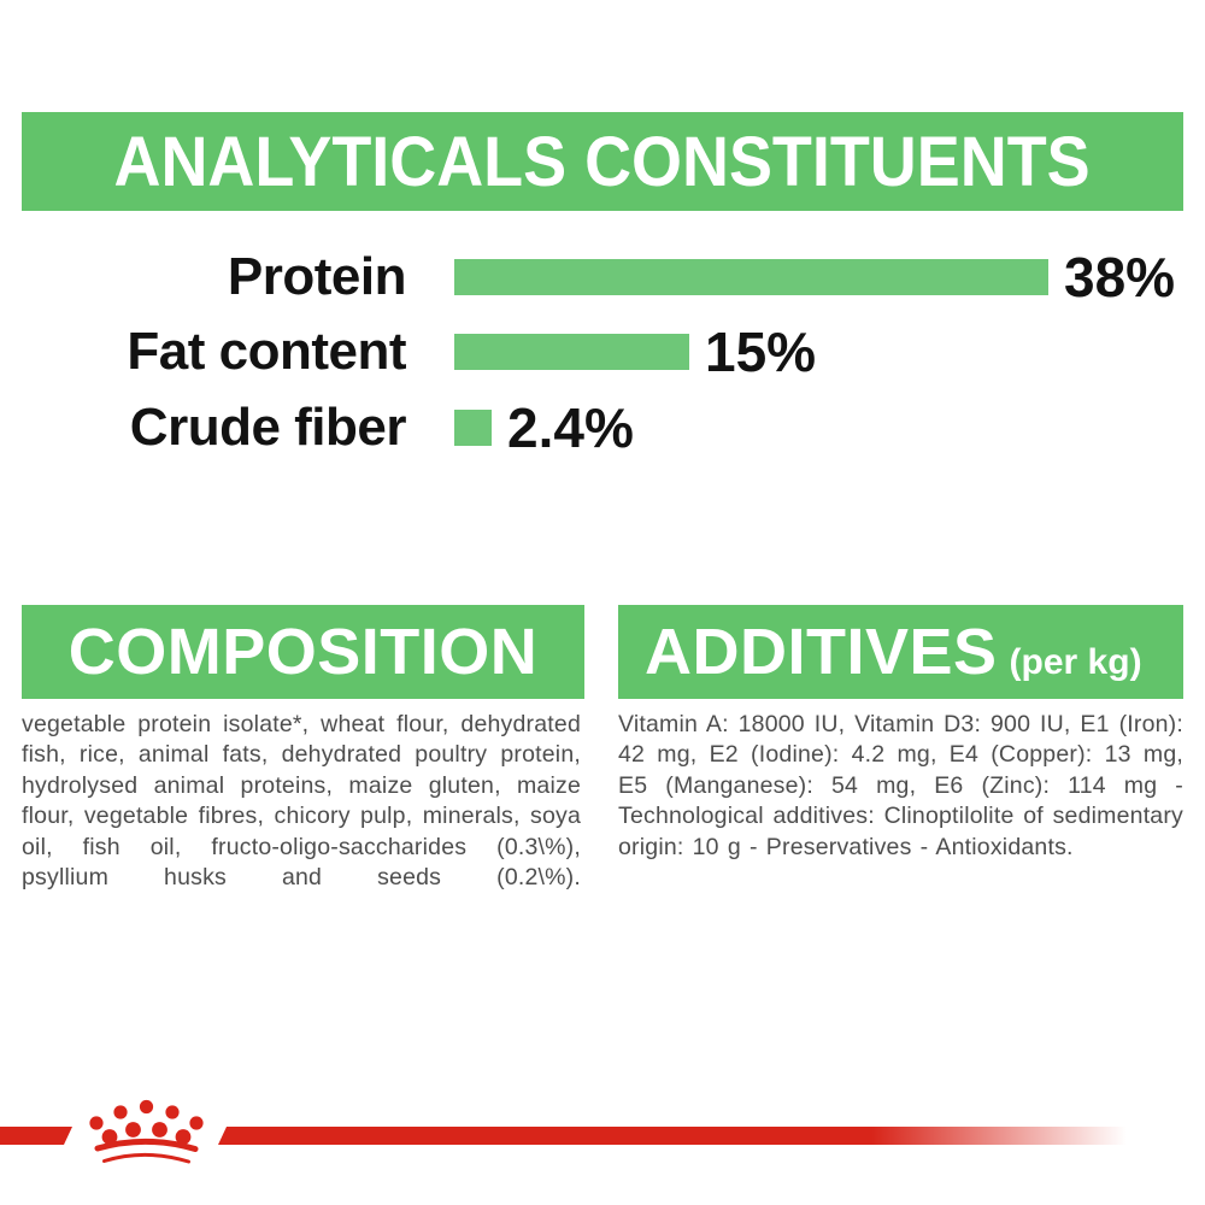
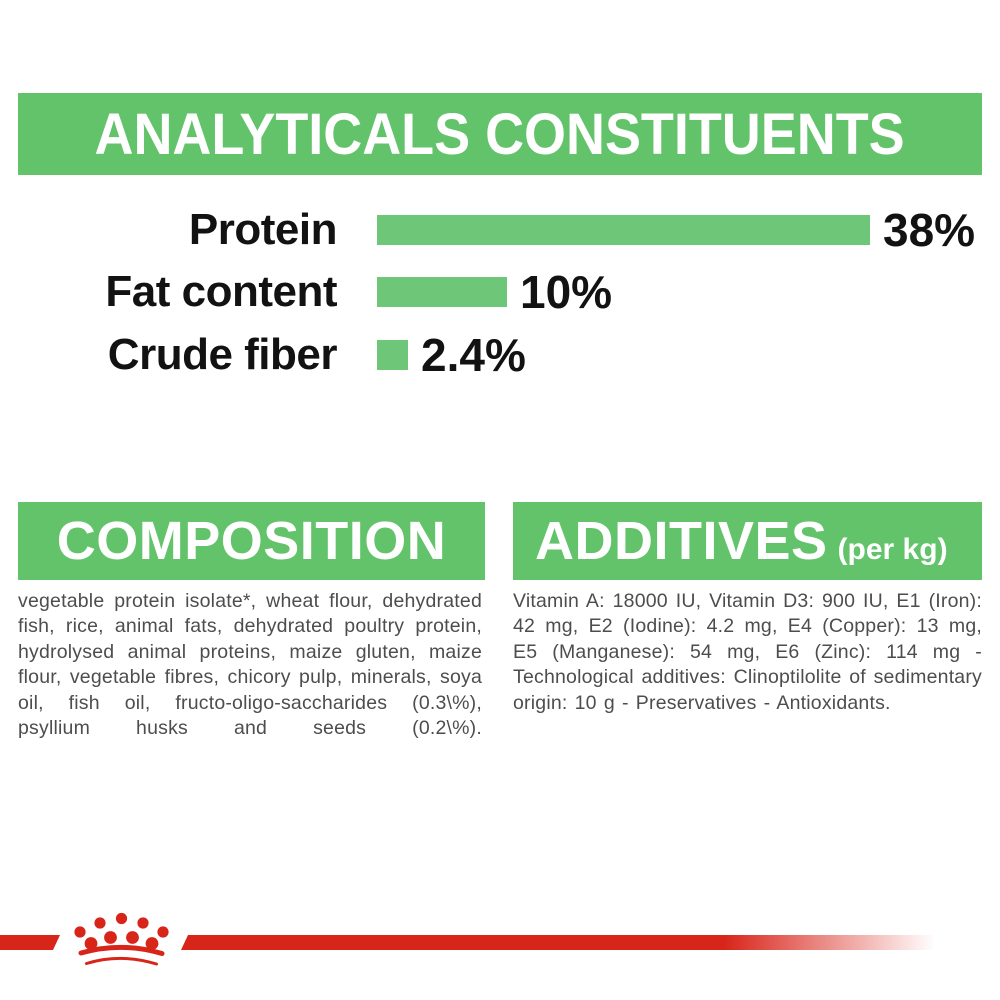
Fat content: 15% -> 10%
